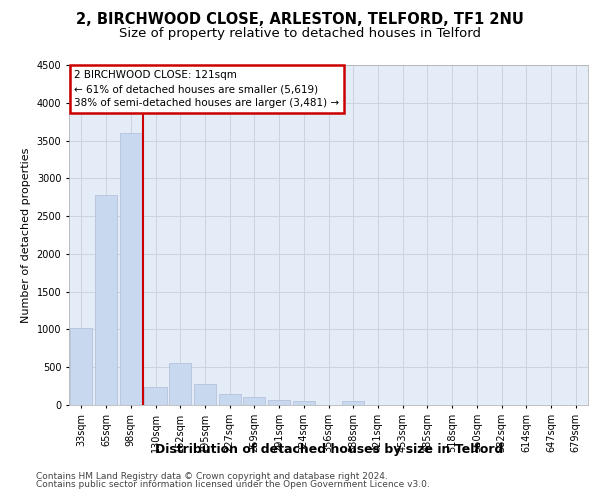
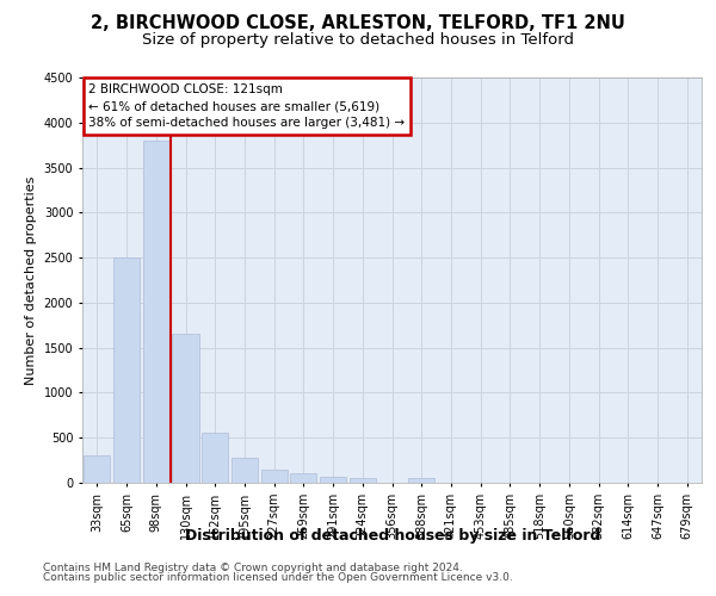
33sqm: 1020 -> 300
65sqm: 2780 -> 2500
98sqm: 3600 -> 3800
130sqm: 240 -> 1650
